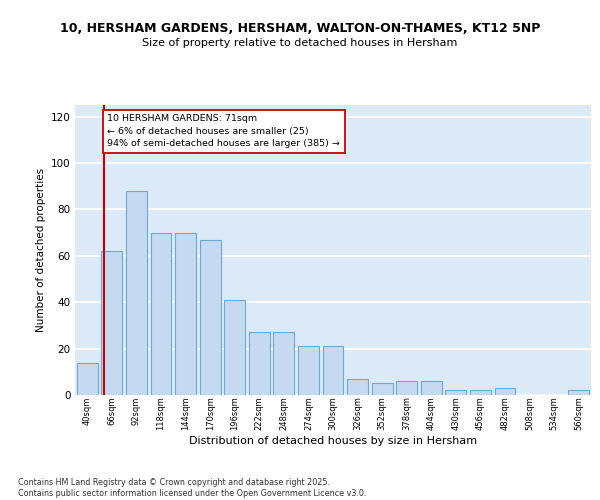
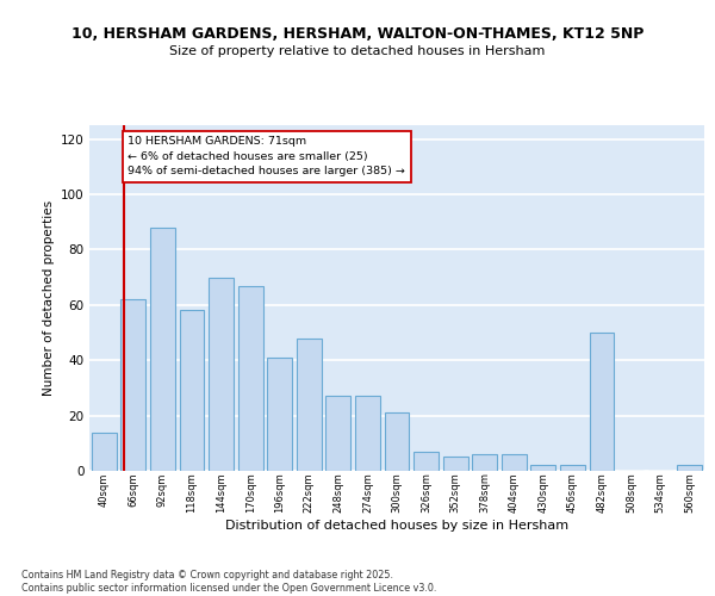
118sqm: 70 -> 58
222sqm: 27 -> 48
274sqm: 21 -> 27
482sqm: 3 -> 50
